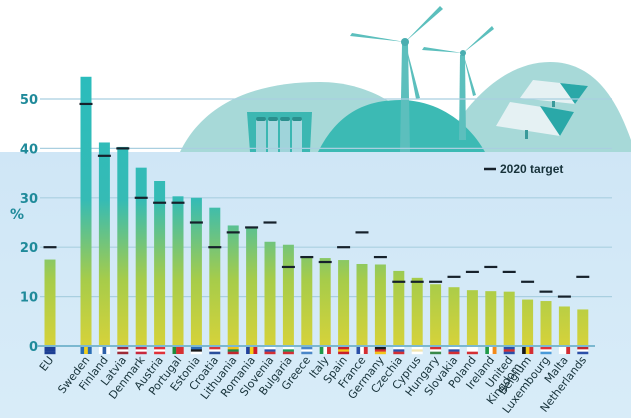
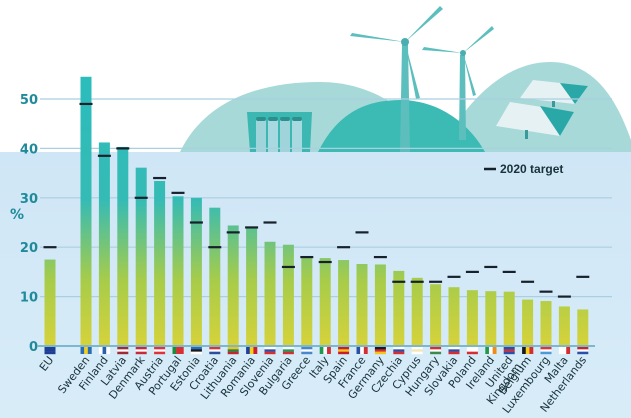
2020 target/Austria: 29 -> 34
2020 target/Portugal: 29 -> 31
